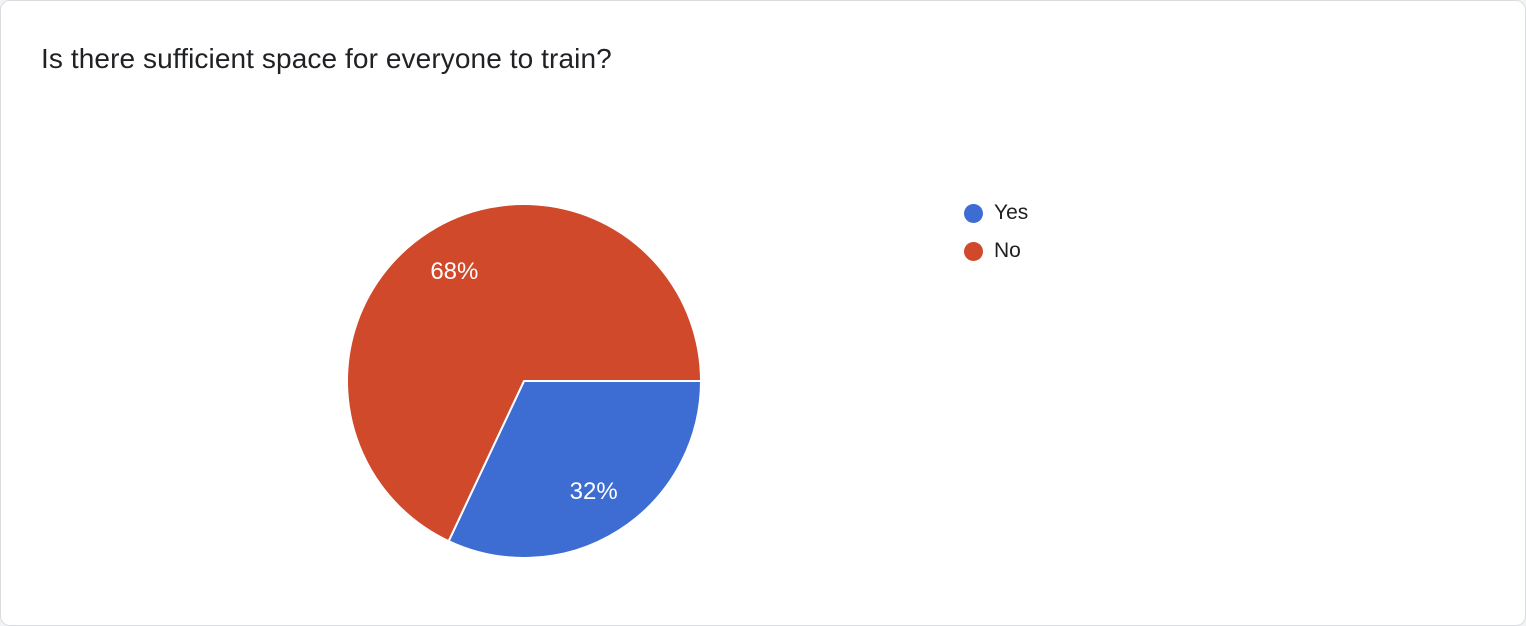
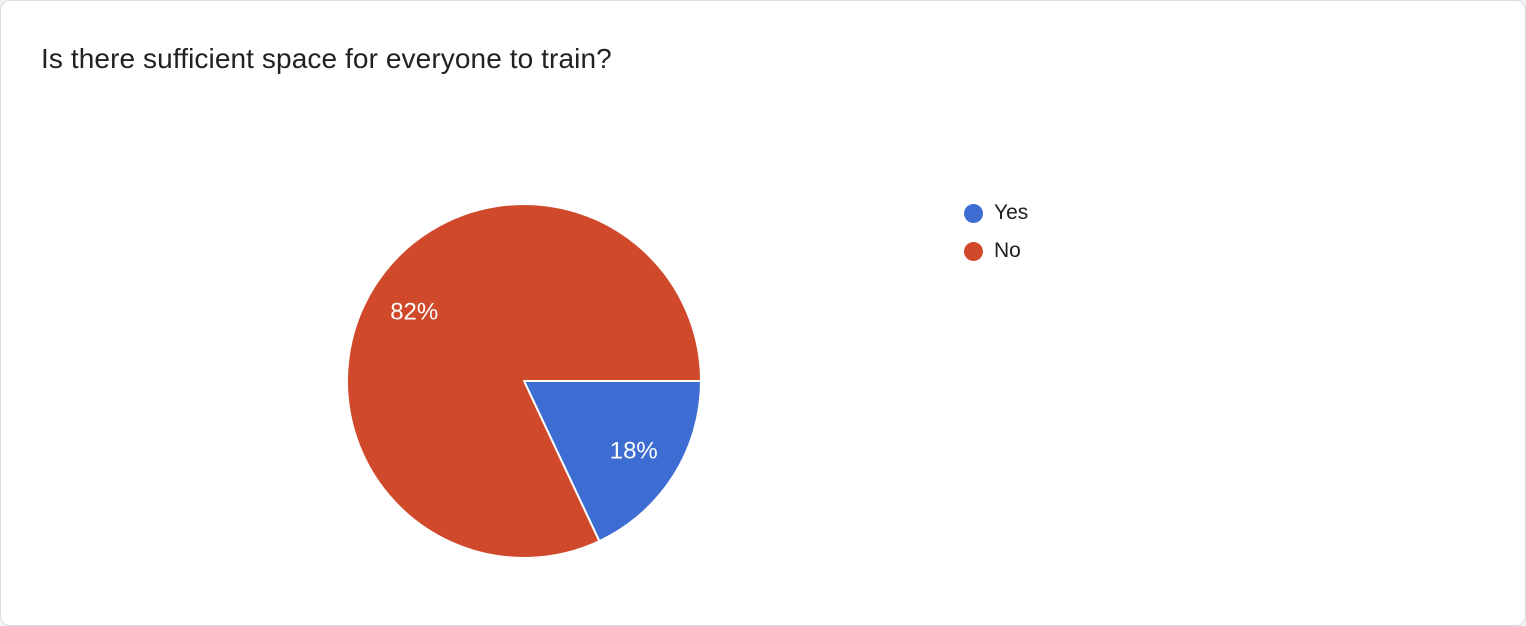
Yes: 32% -> 18%
No: 68% -> 82%
